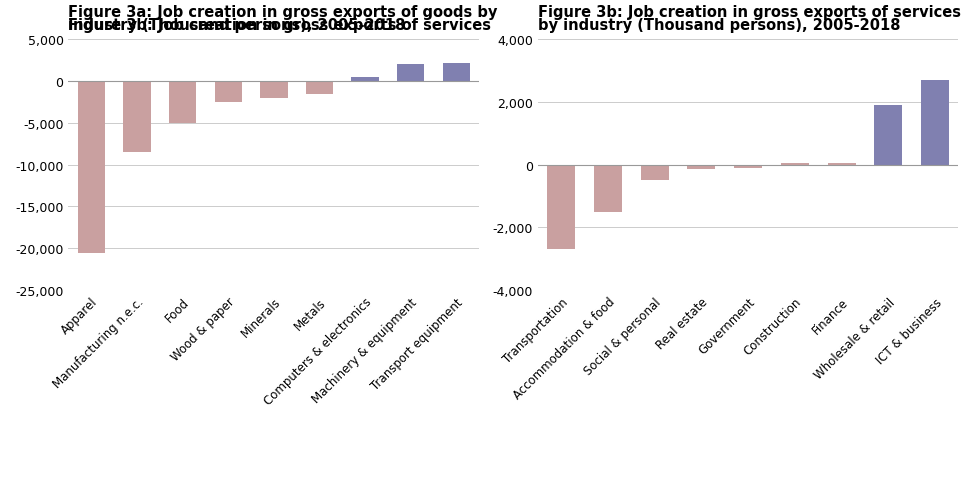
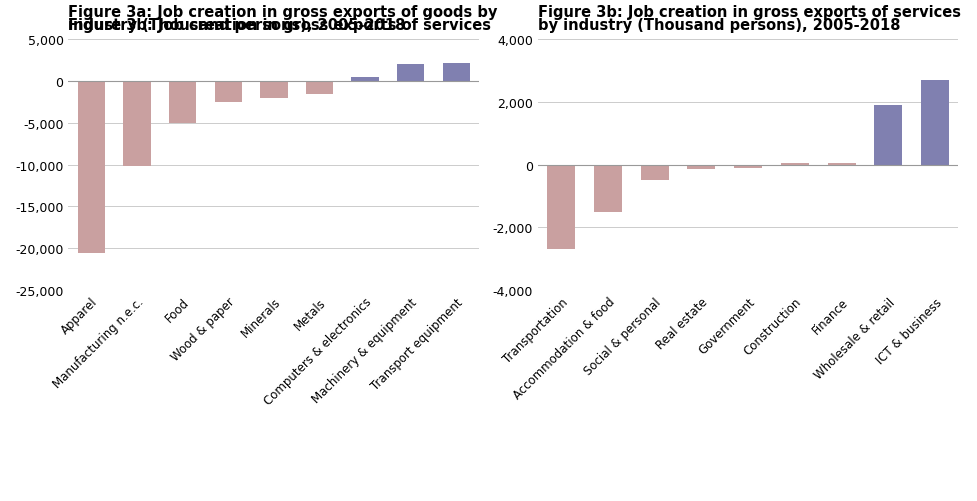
Manufacturing n.e.c.: -8,500 -> -10,200
